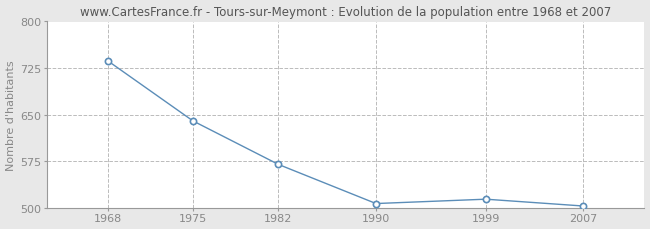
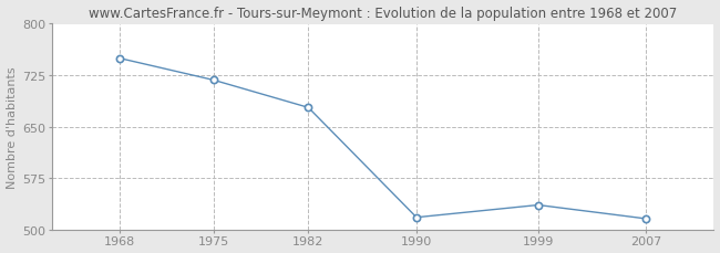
1968: 737 -> 750
1975: 640 -> 718
1982: 570 -> 678
1990: 507 -> 518
1999: 514 -> 536
2007: 503 -> 516
